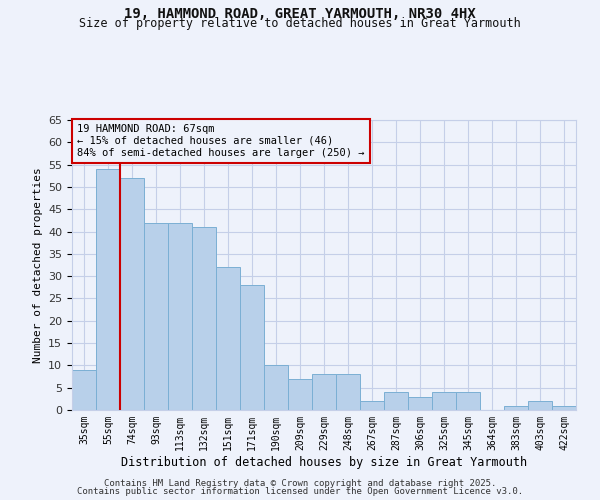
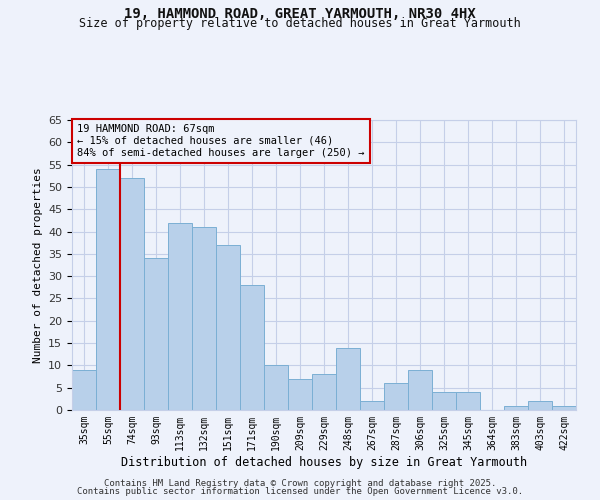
93sqm: 42 -> 34
151sqm: 32 -> 37
248sqm: 8 -> 14
287sqm: 4 -> 6
306sqm: 3 -> 9
